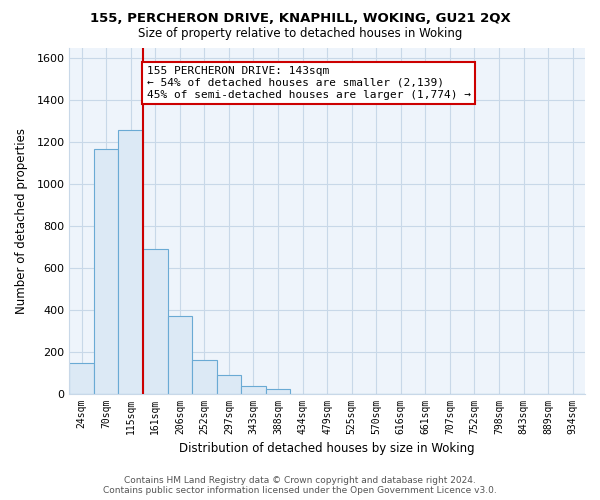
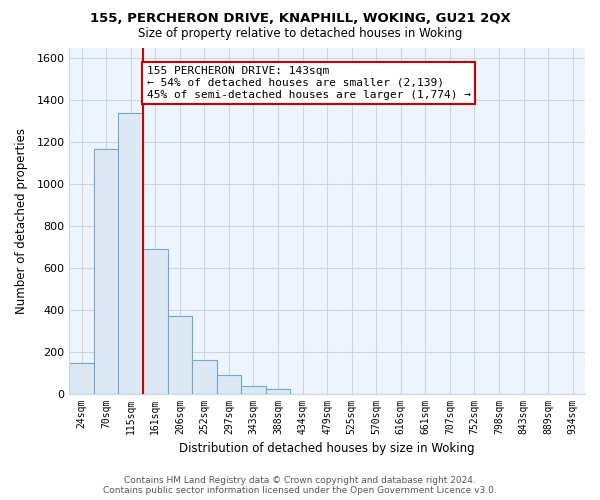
115sqm: 1255 -> 1340
